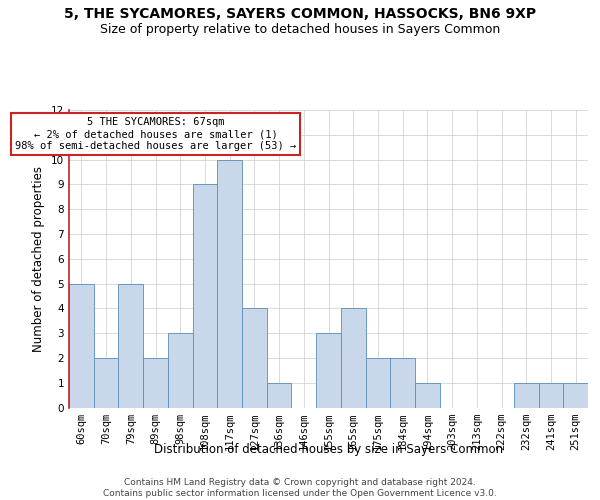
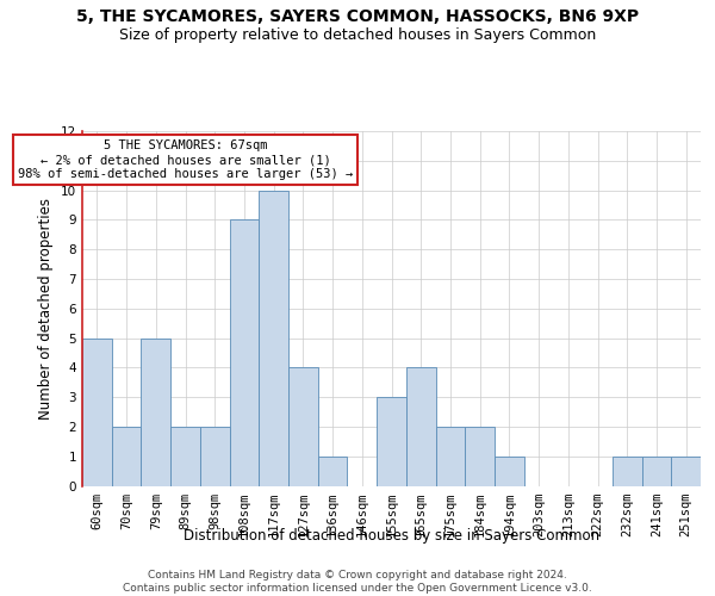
98sqm: 3 -> 2
